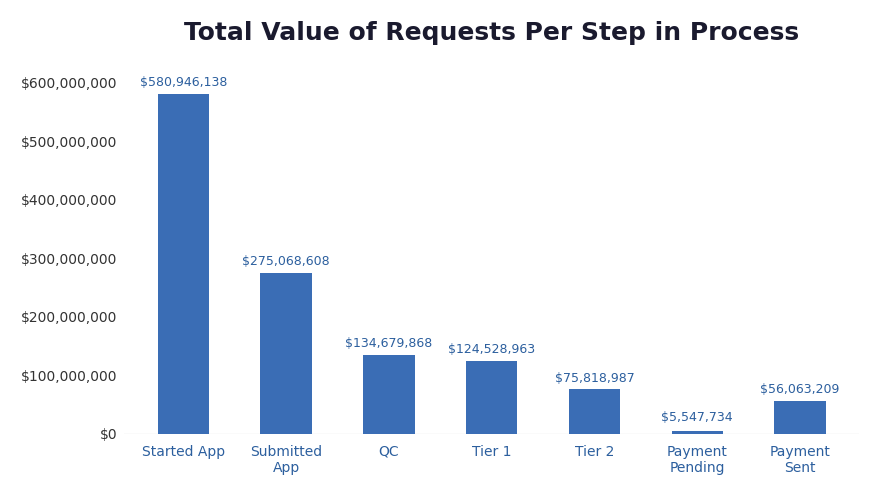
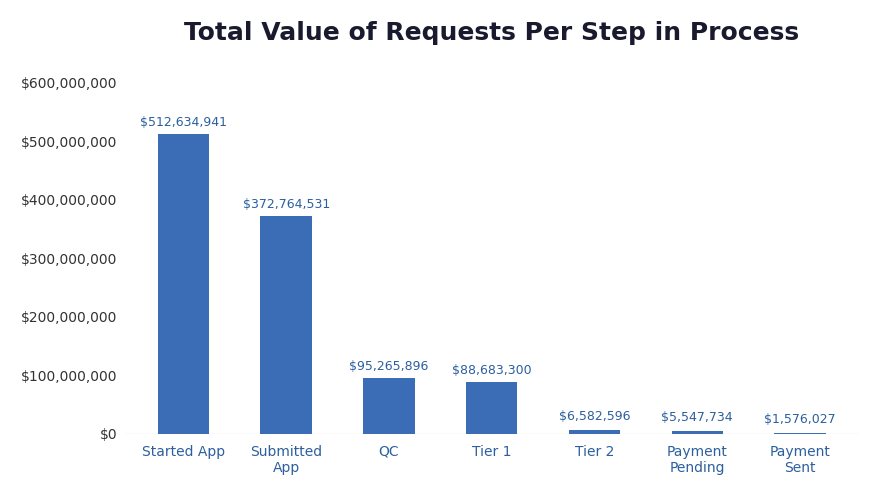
Started App: $580,946,138 -> $512,634,941
Submitted App: $275,068,608 -> $372,764,531
QC: $134,679,868 -> $95,265,896
Tier 1: $124,528,963 -> $88,683,300
Tier 2: $75,818,987 -> $6,582,596
Payment Sent: $56,063,209 -> $1,576,027
